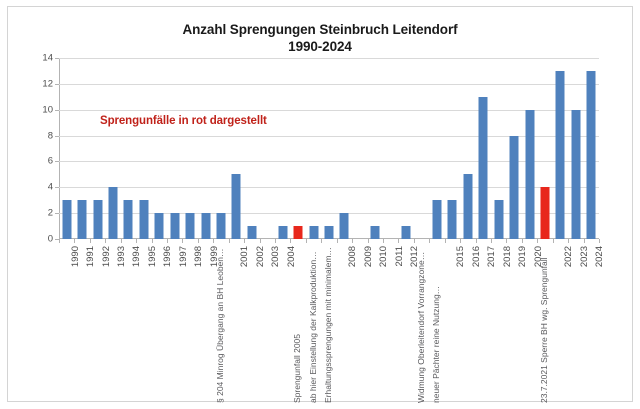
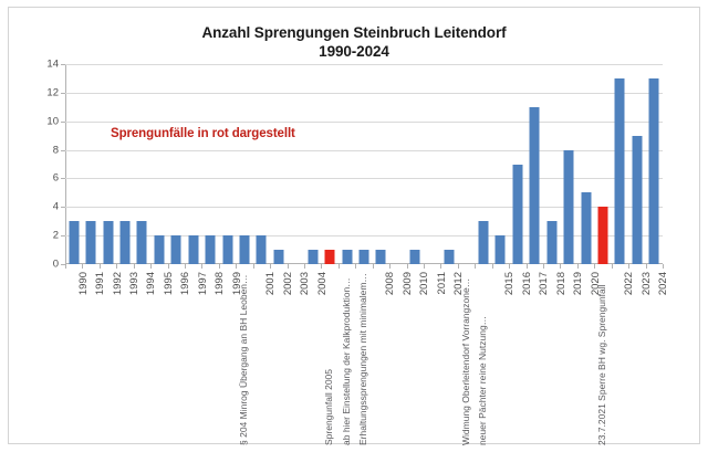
1993: 4 -> 3
1995: 3 -> 2
2001: 5 -> 2
2008: 2 -> 1
2015: 3 -> 2
2016: 5 -> 7
2020: 10 -> 5
2023: 10 -> 9
